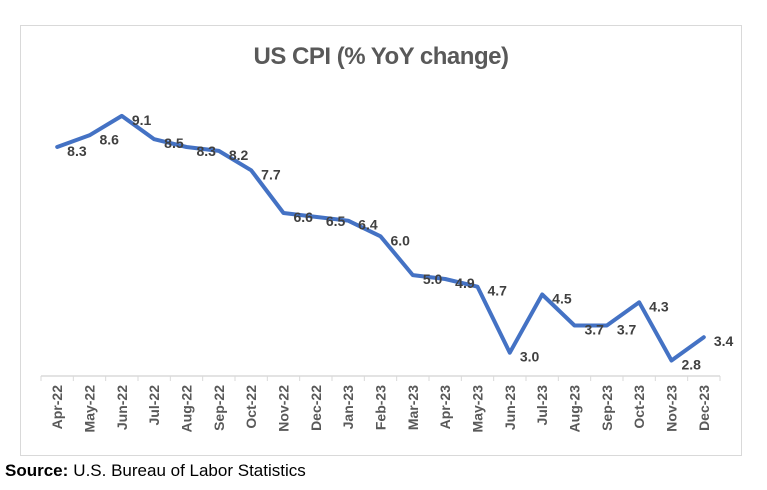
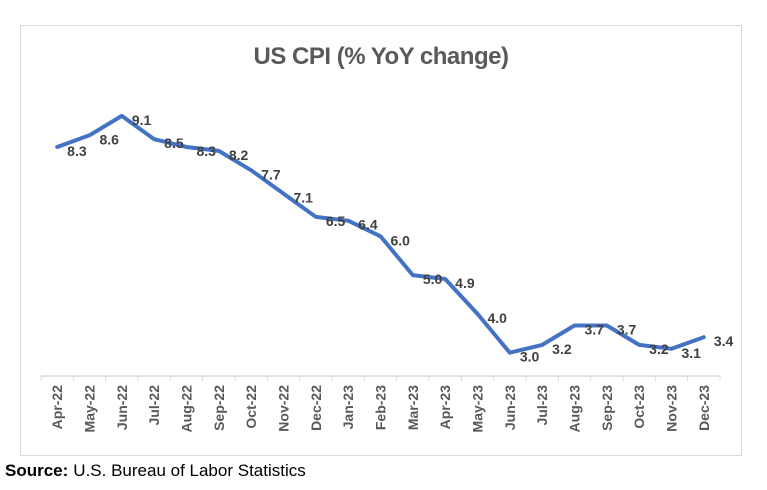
Nov-22: 6.6 -> 7.1
May-23: 4.7 -> 4.0
Jul-23: 4.5 -> 3.2
Oct-23: 4.3 -> 3.2
Nov-23: 2.8 -> 3.1
